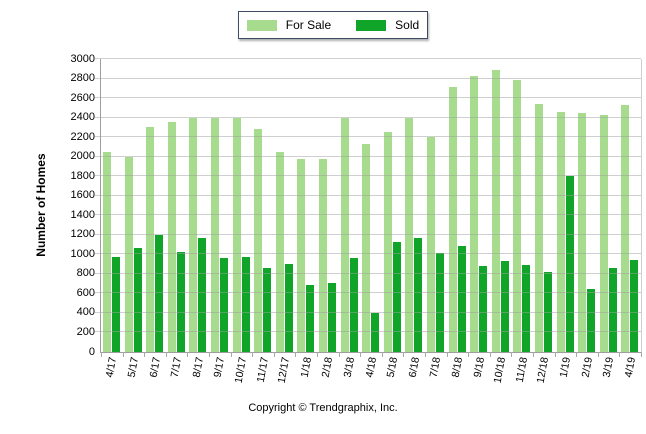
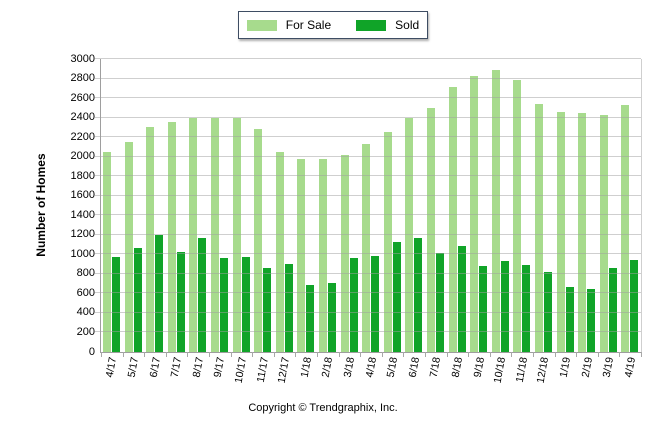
For Sale/5/17: 2000 -> 2200
For Sale/3/18: 2400 -> 2000
Sold/4/18: 400 -> 1000
For Sale/7/18: 2200 -> 2500
Sold/1/19: 1800 -> 700
